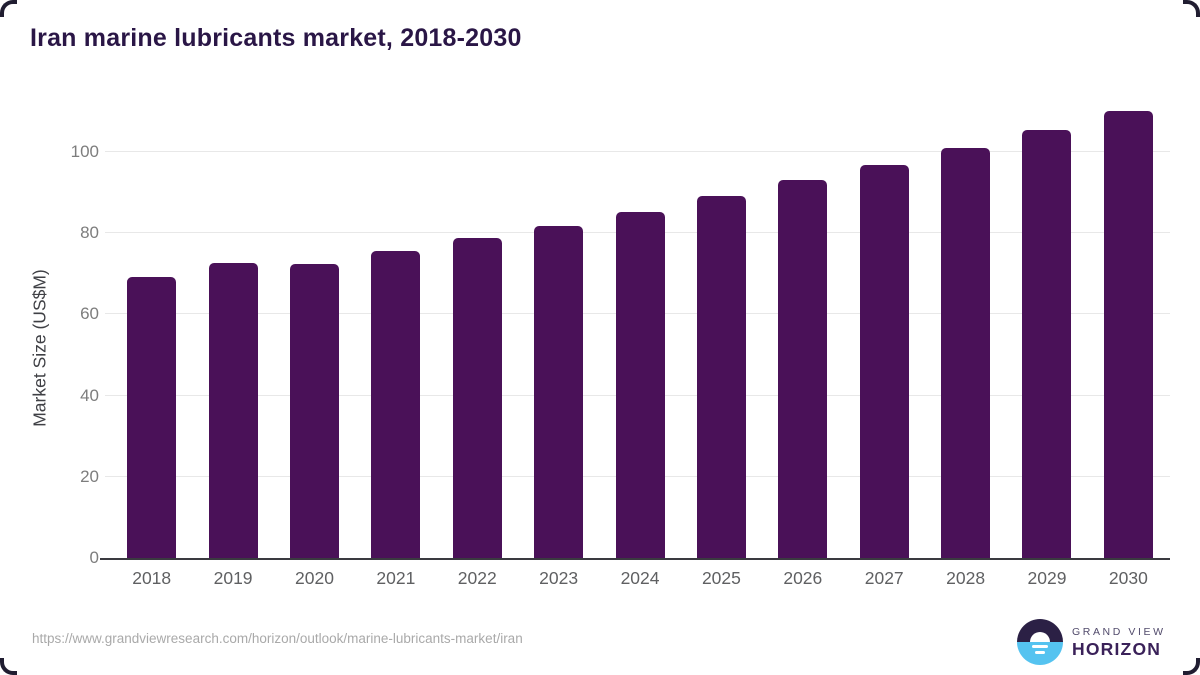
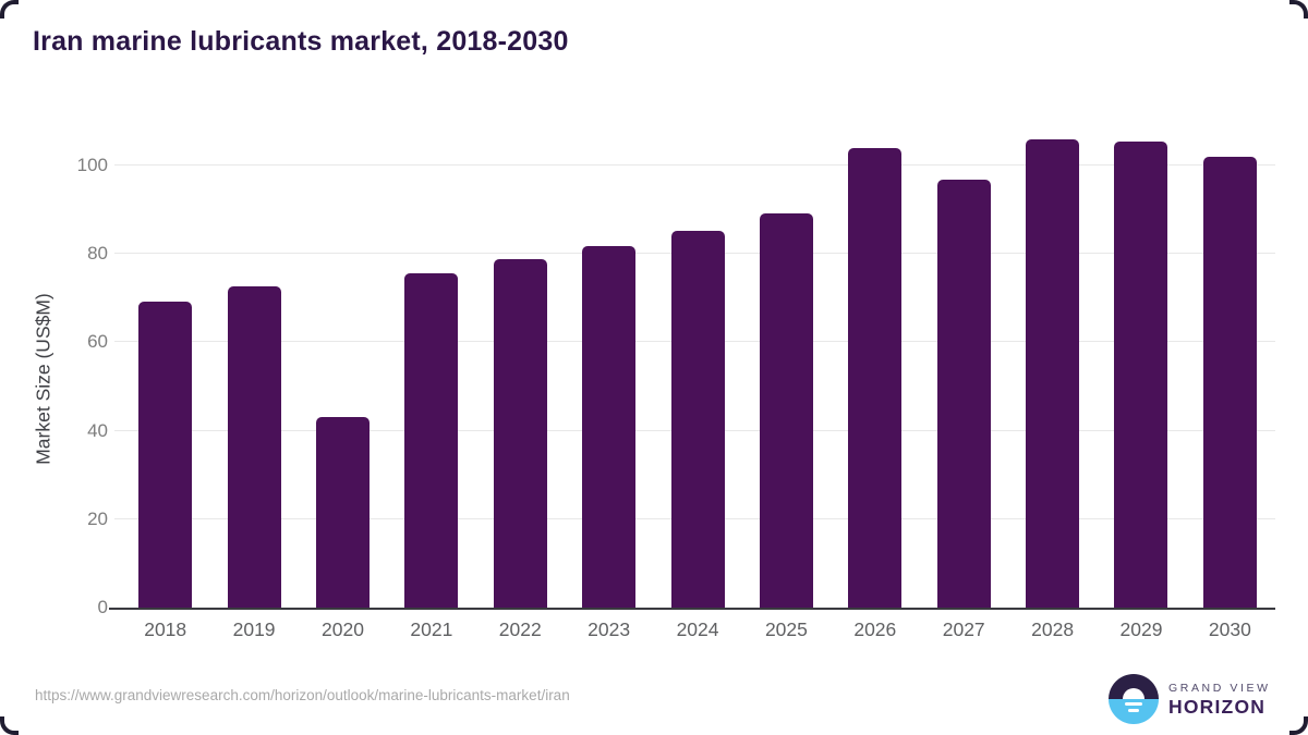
2020: 72 -> 43
2026: 93 -> 104
2028: 101 -> 106
2030: 110 -> 102
